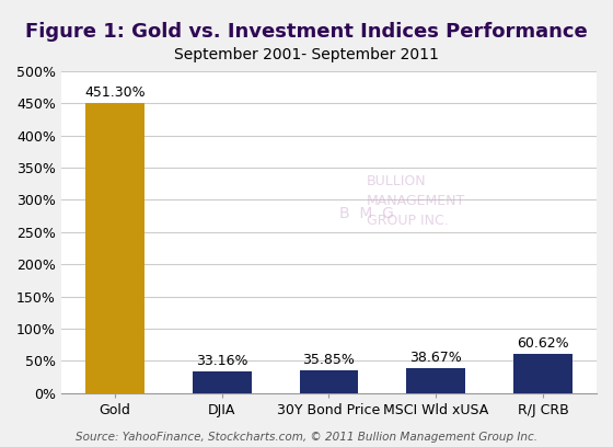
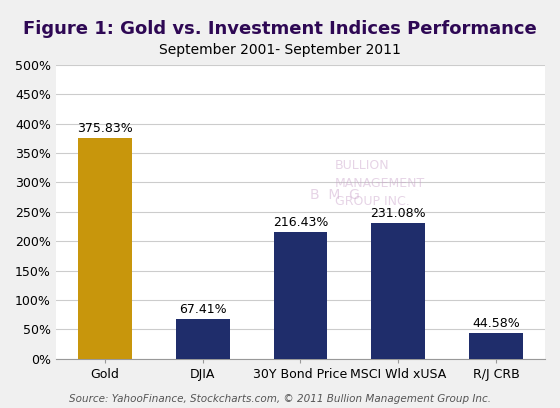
Gold: 451.30% -> 375.83%
DJIA: 33.16% -> 67.41%
30Y Bond Price: 35.85% -> 216.43%
MSCI Wld xUSA: 38.67% -> 231.08%
R/J CRB: 60.62% -> 44.58%
